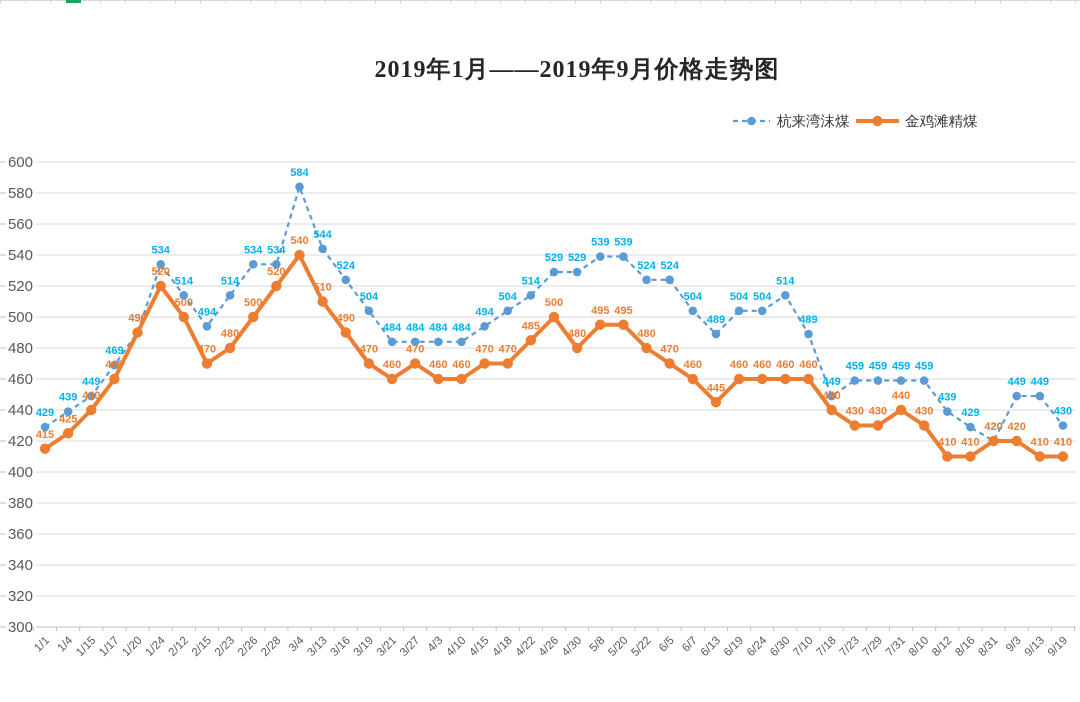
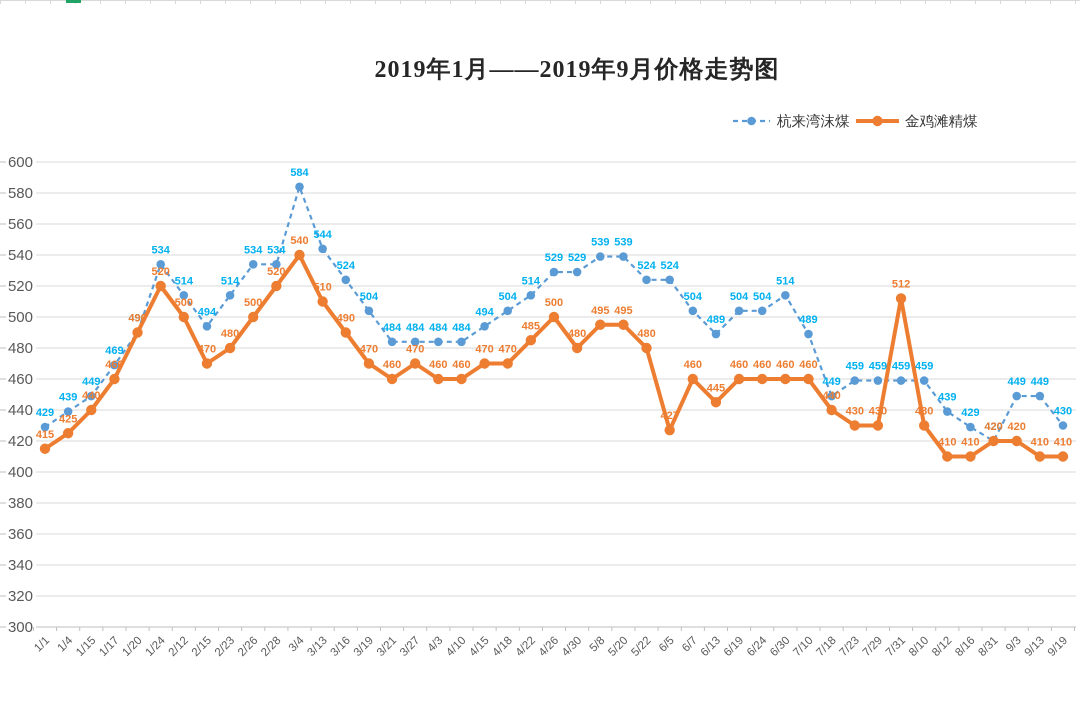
金鸡滩精煤/6/5: 470 -> 427
金鸡滩精煤/7/31: 440 -> 512
